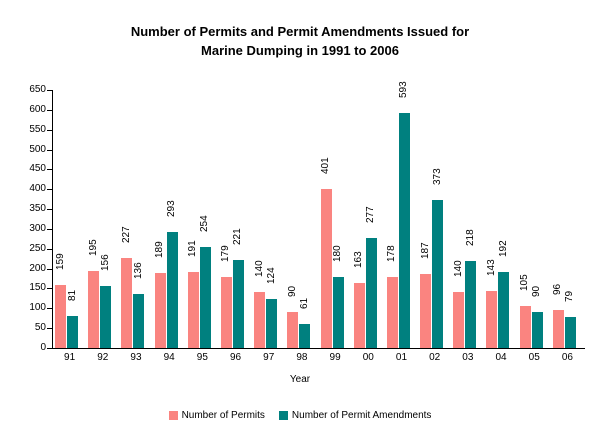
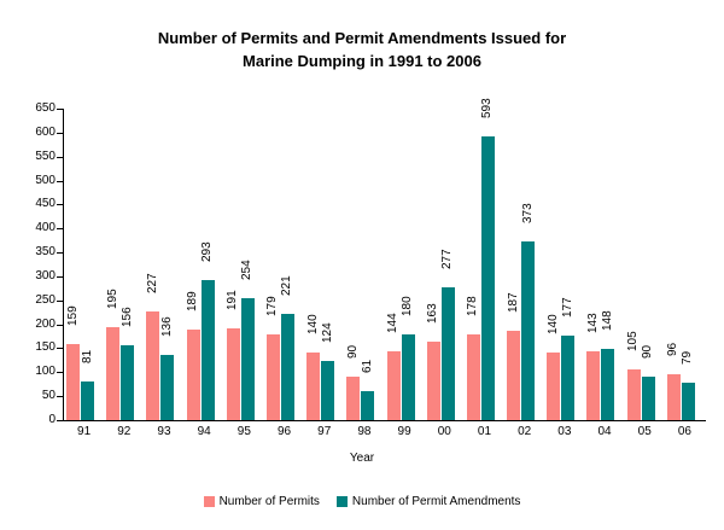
Number of Permits/99: 401 -> 144
Number of Permit Amendments/03: 218 -> 177
Number of Permit Amendments/04: 192 -> 148
